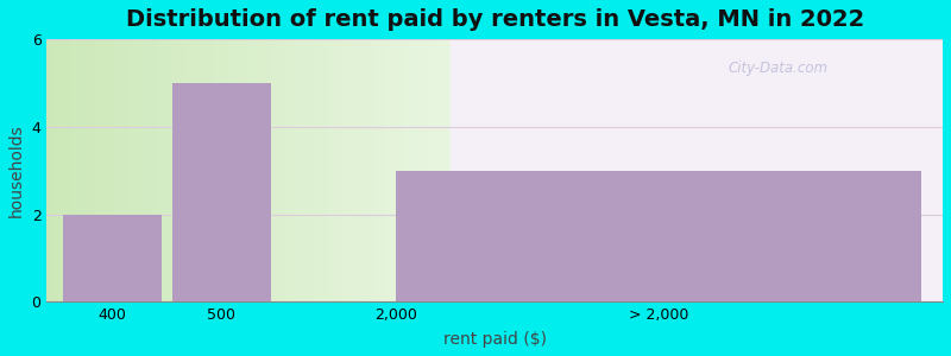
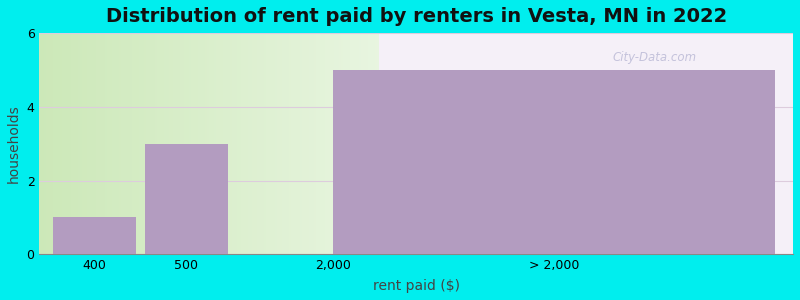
400: 2 -> 1
500: 5 -> 3
> 2,000: 3 -> 5
